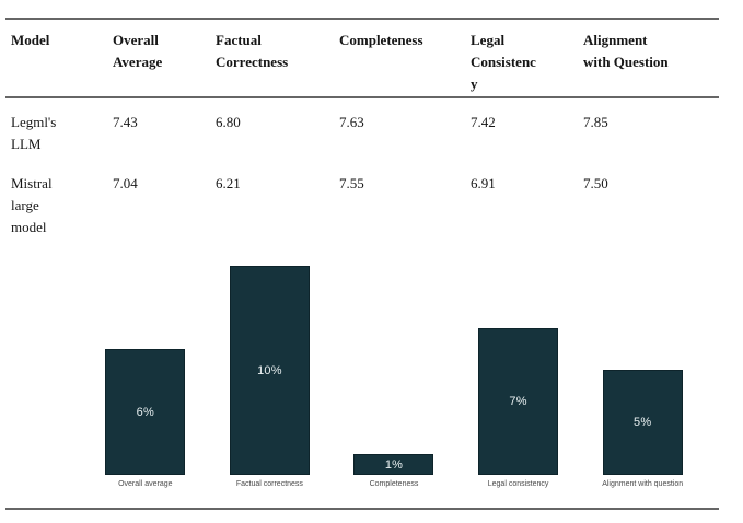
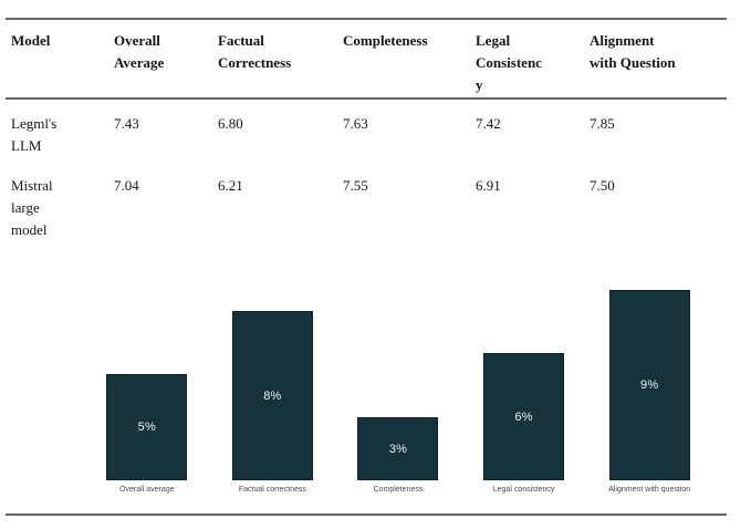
Overall average: 6% -> 5%
Factual correctness: 10% -> 8%
Completeness: 1% -> 3%
Legal consistency: 7% -> 6%
Alignment with question: 5% -> 9%
